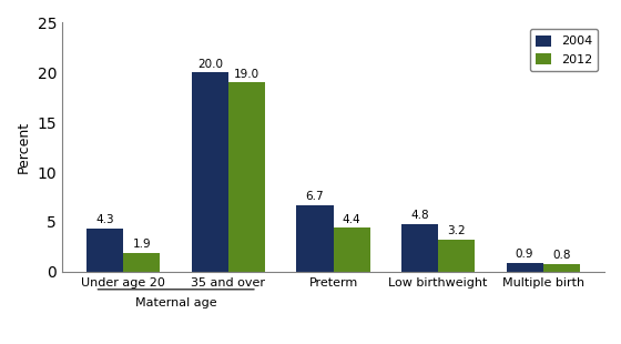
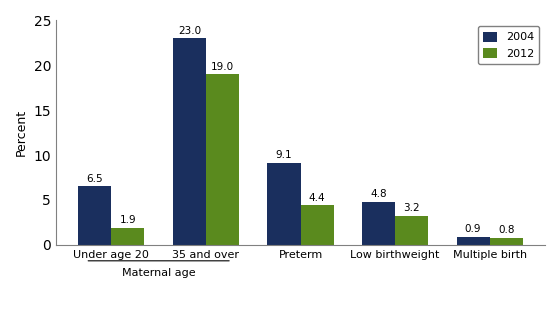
2004/Under age 20: 4.3 -> 6.5
2004/35 and over: 20.0 -> 23.0
2004/Preterm: 6.7 -> 9.1
